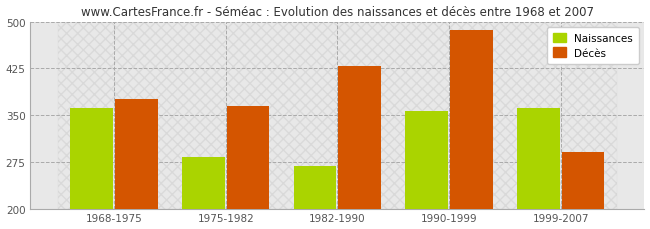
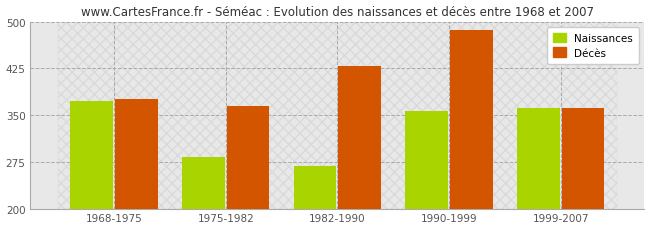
Naissances/1968-1975: 362 -> 373
Décès/1999-2007: 290 -> 362
